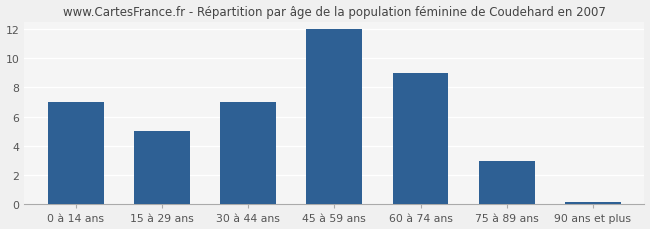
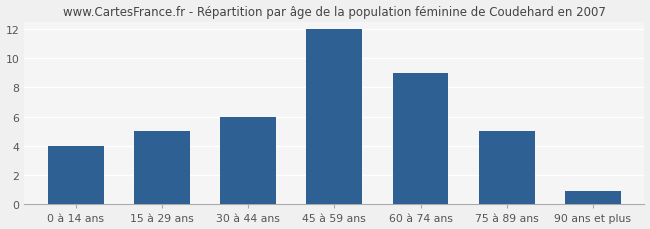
0 à 14 ans: 7.0 -> 4.0
30 à 44 ans: 7.0 -> 6.0
75 à 89 ans: 3.0 -> 5.0
90 ans et plus: 0.1 -> 0.9
